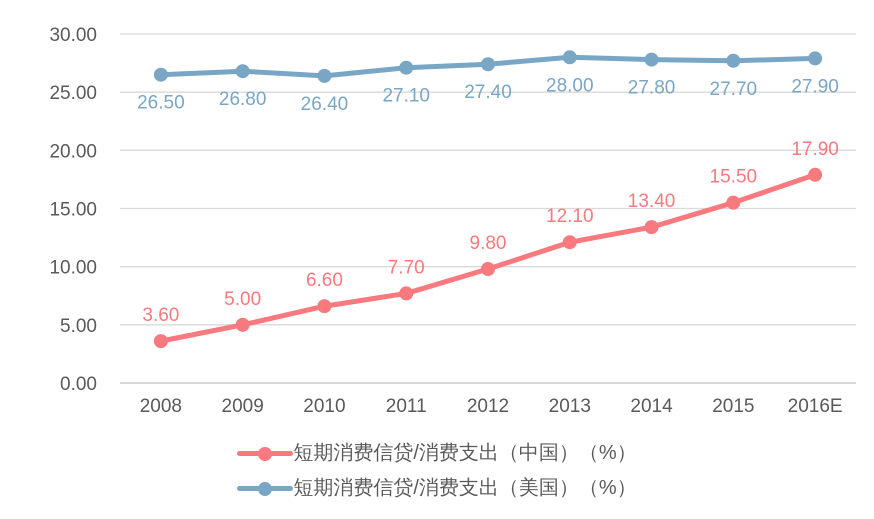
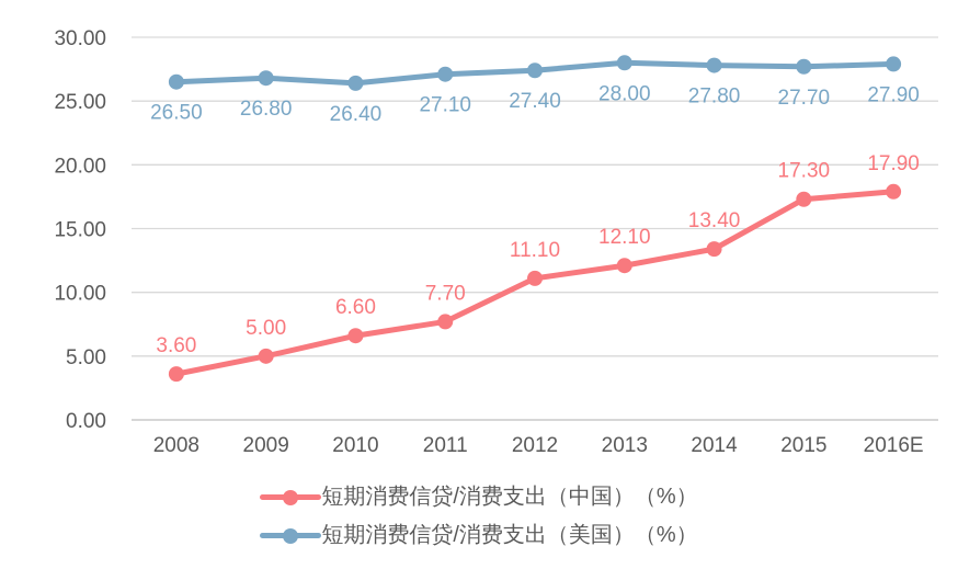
短期消费信贷/消费支出（中国）（%）/2012: 9.80 -> 11.10
短期消费信贷/消费支出（中国）（%）/2015: 15.50 -> 17.30
